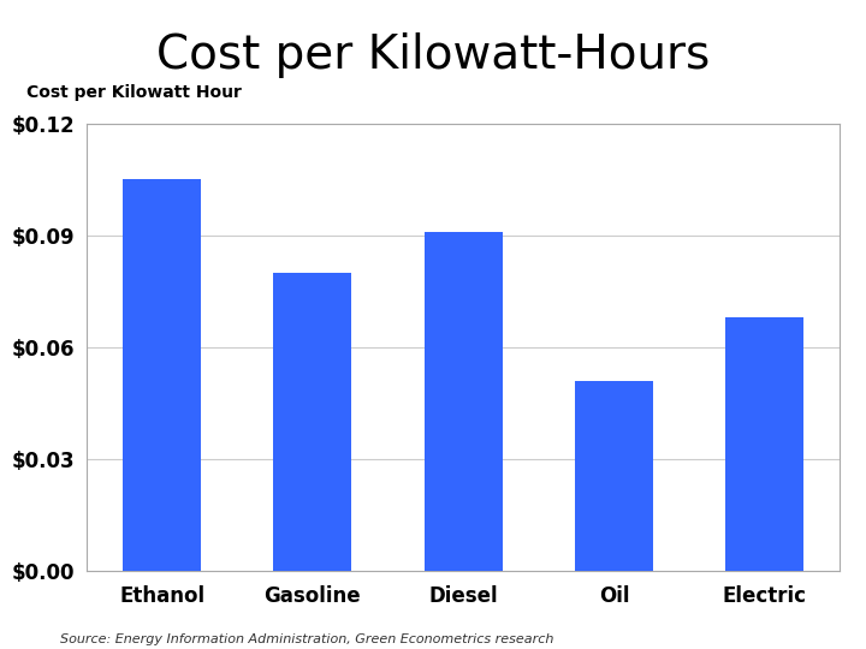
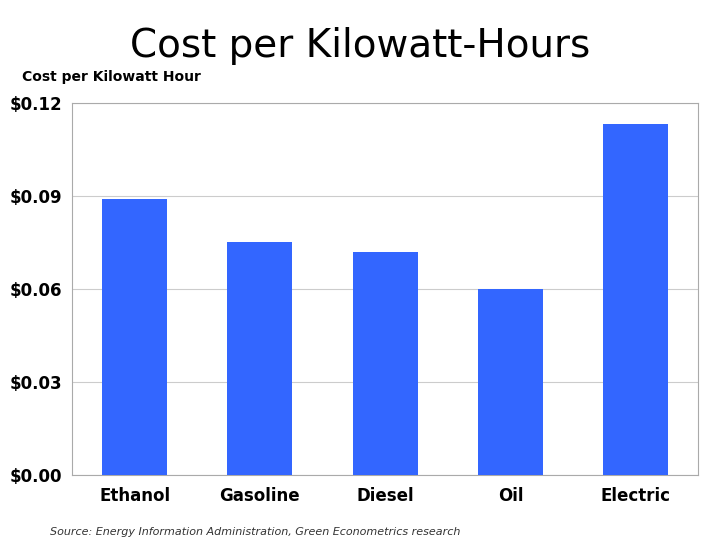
Ethanol: $0.105 -> $0.089
Gasoline: $0.080 -> $0.075
Diesel: $0.091 -> $0.072
Oil: $0.051 -> $0.060
Electric: $0.068 -> $0.113
